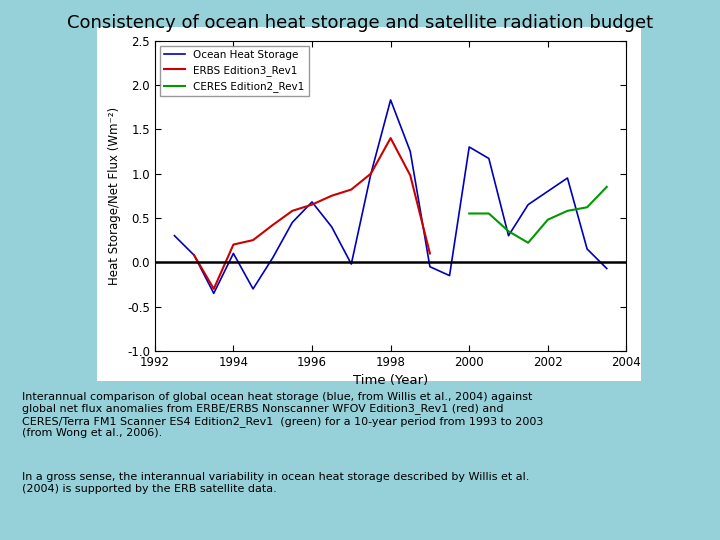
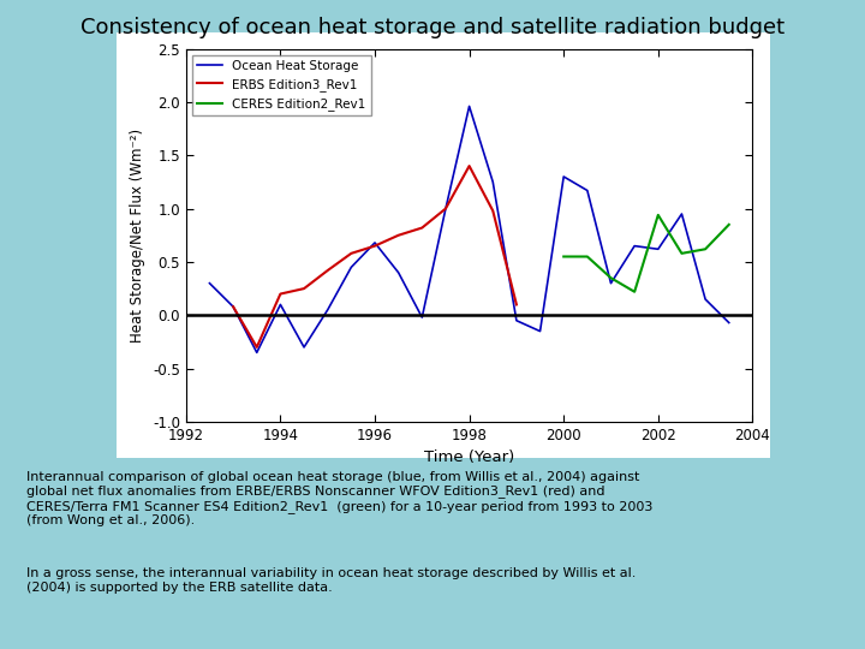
Ocean Heat Storage/1998: 1.83 -> 1.96
Ocean Heat Storage/2002: 0.80 -> 0.62
CERES Edition2_Rev1/2002: 0.48 -> 0.94
